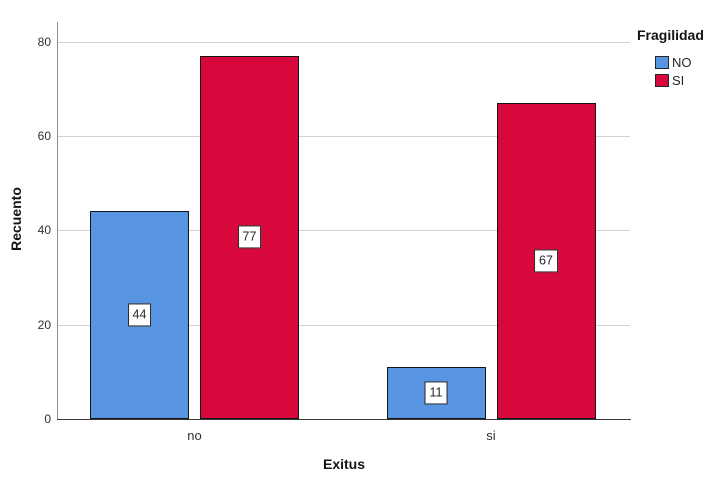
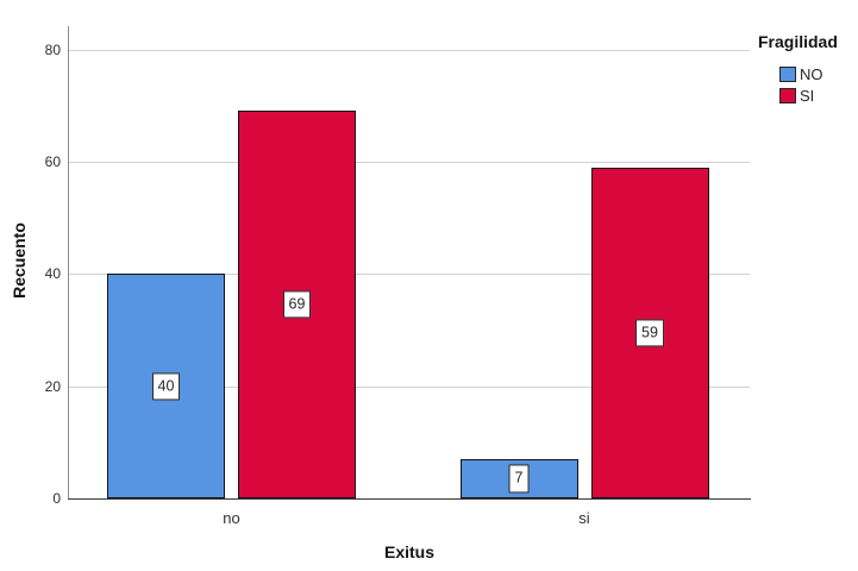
NO/no: 44 -> 40
SI/no: 77 -> 69
NO/si: 11 -> 7
SI/si: 67 -> 59
